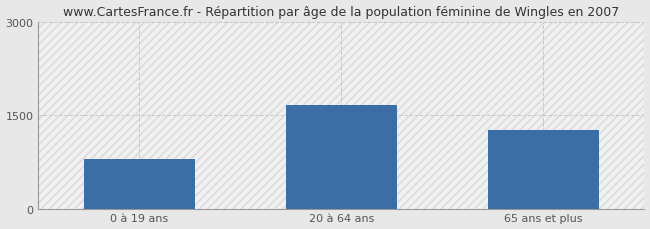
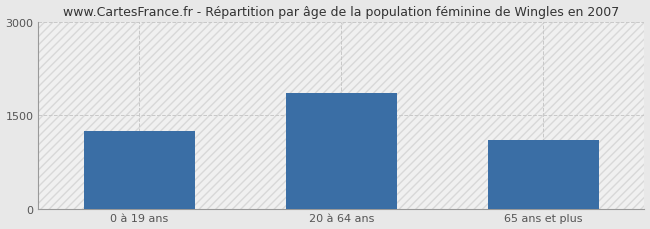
0 à 19 ans: 800 -> 1250
20 à 64 ans: 1660 -> 1850
65 ans et plus: 1260 -> 1100
